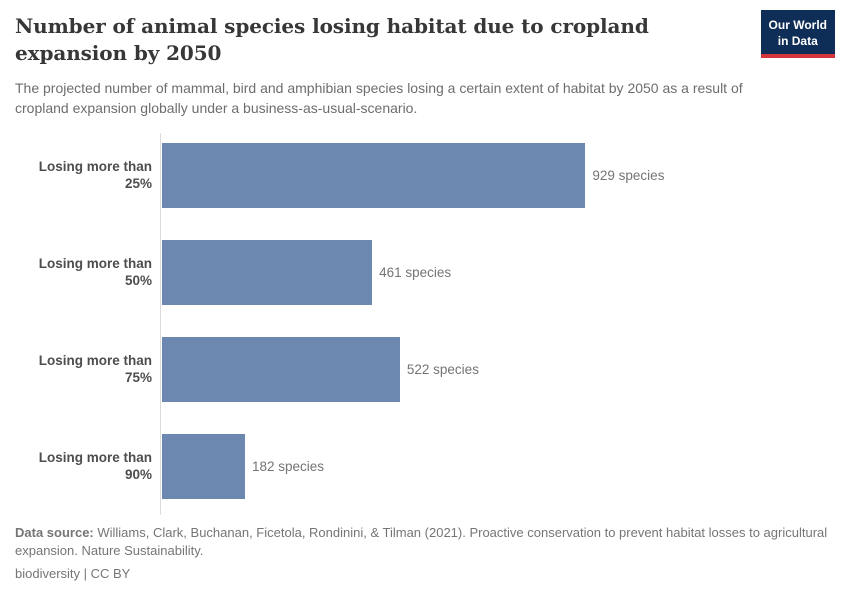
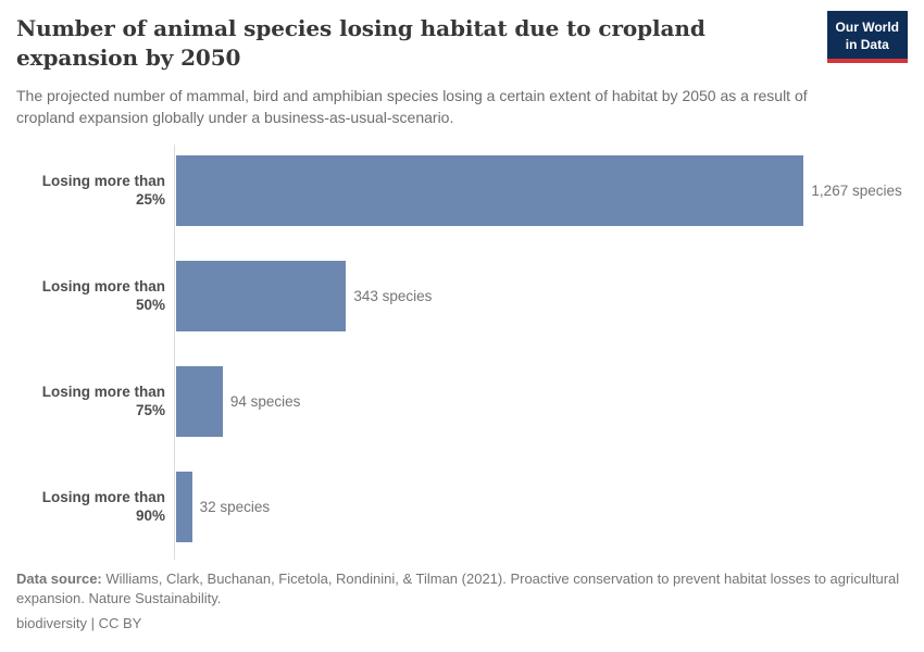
Losing more than 25%: 929 -> 1,267
Losing more than 50%: 461 -> 343
Losing more than 75%: 522 -> 94
Losing more than 90%: 182 -> 32
